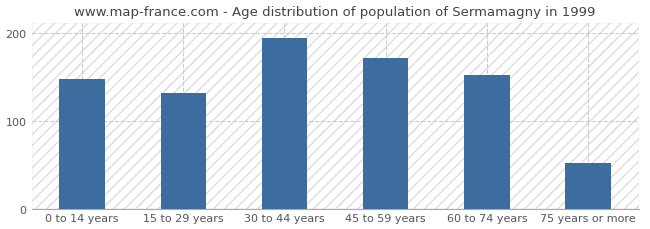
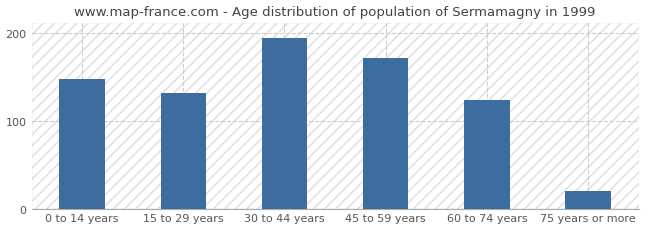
60 to 74 years: 153 -> 124
75 years or more: 52 -> 20
